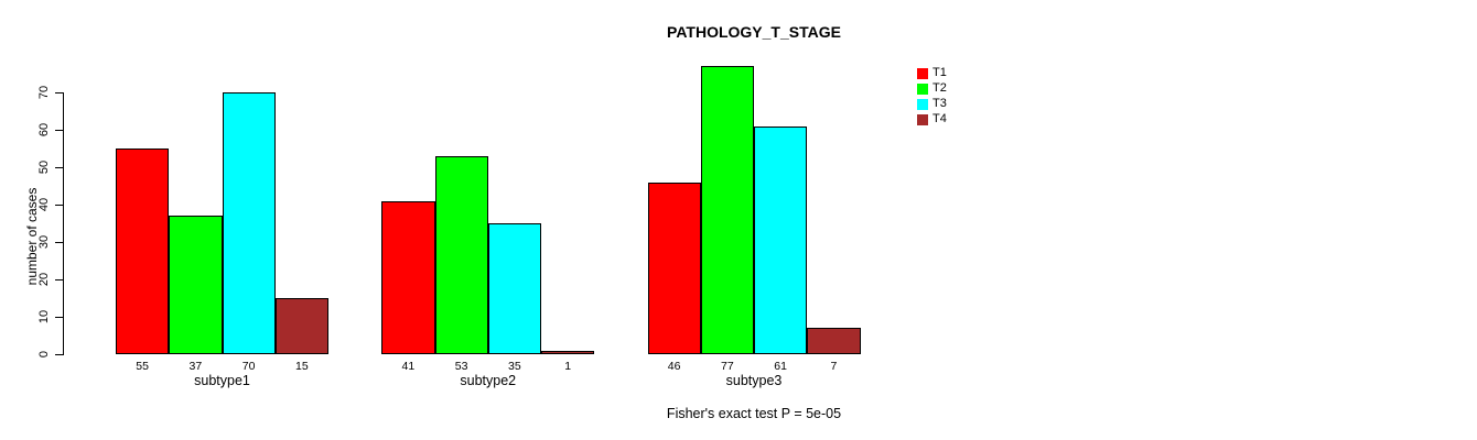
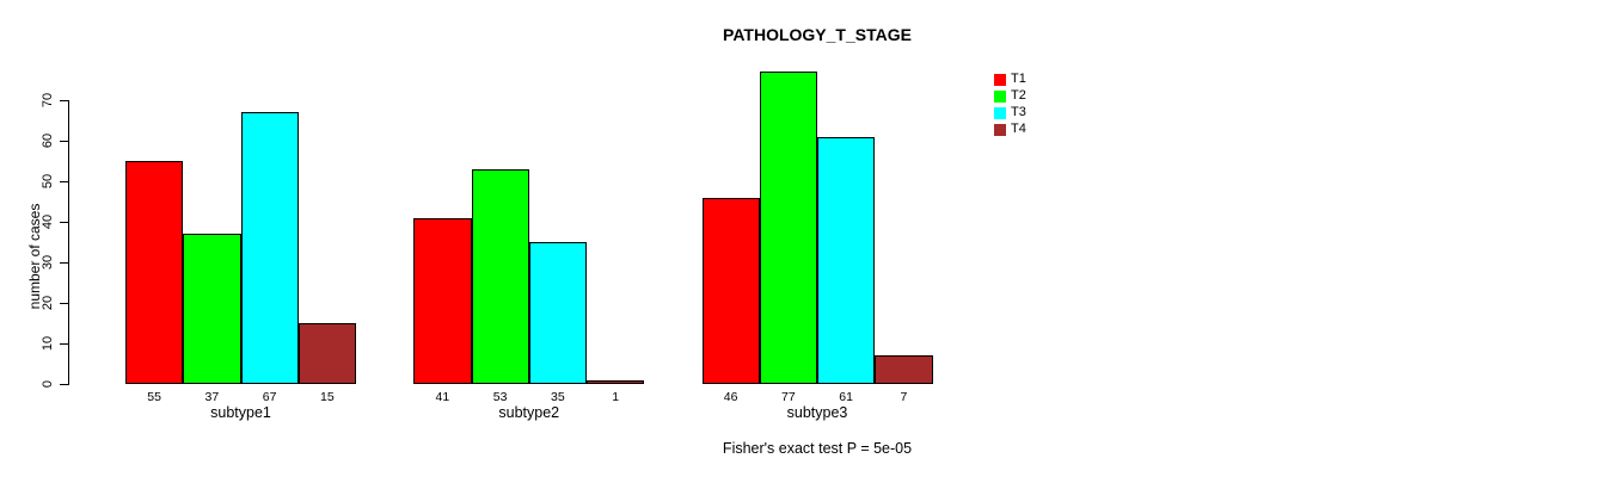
T3/subtype1: 70 -> 67
